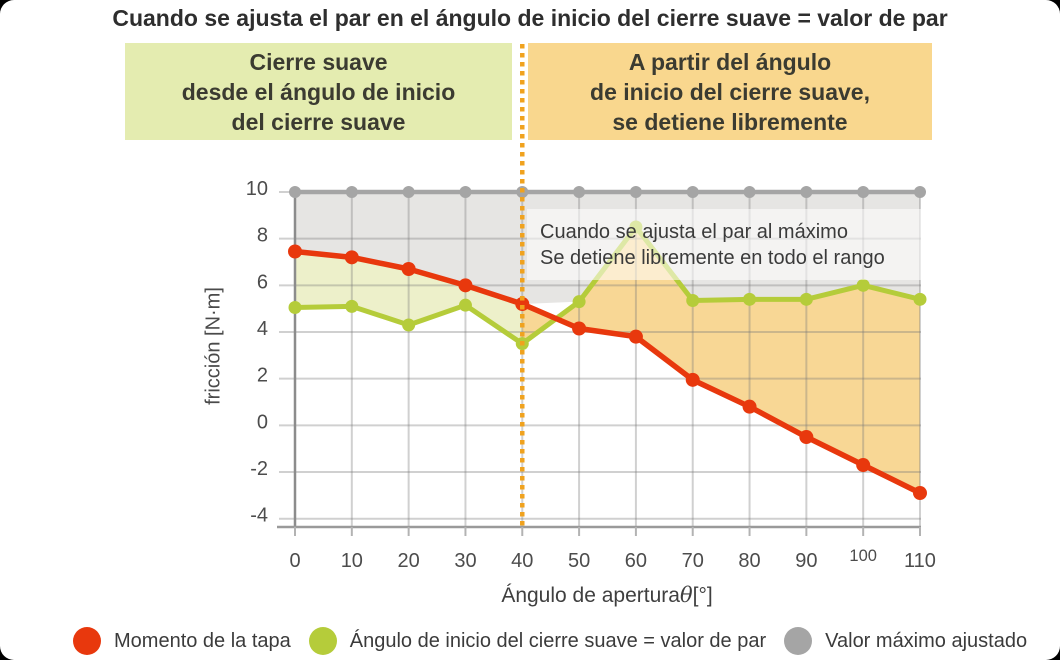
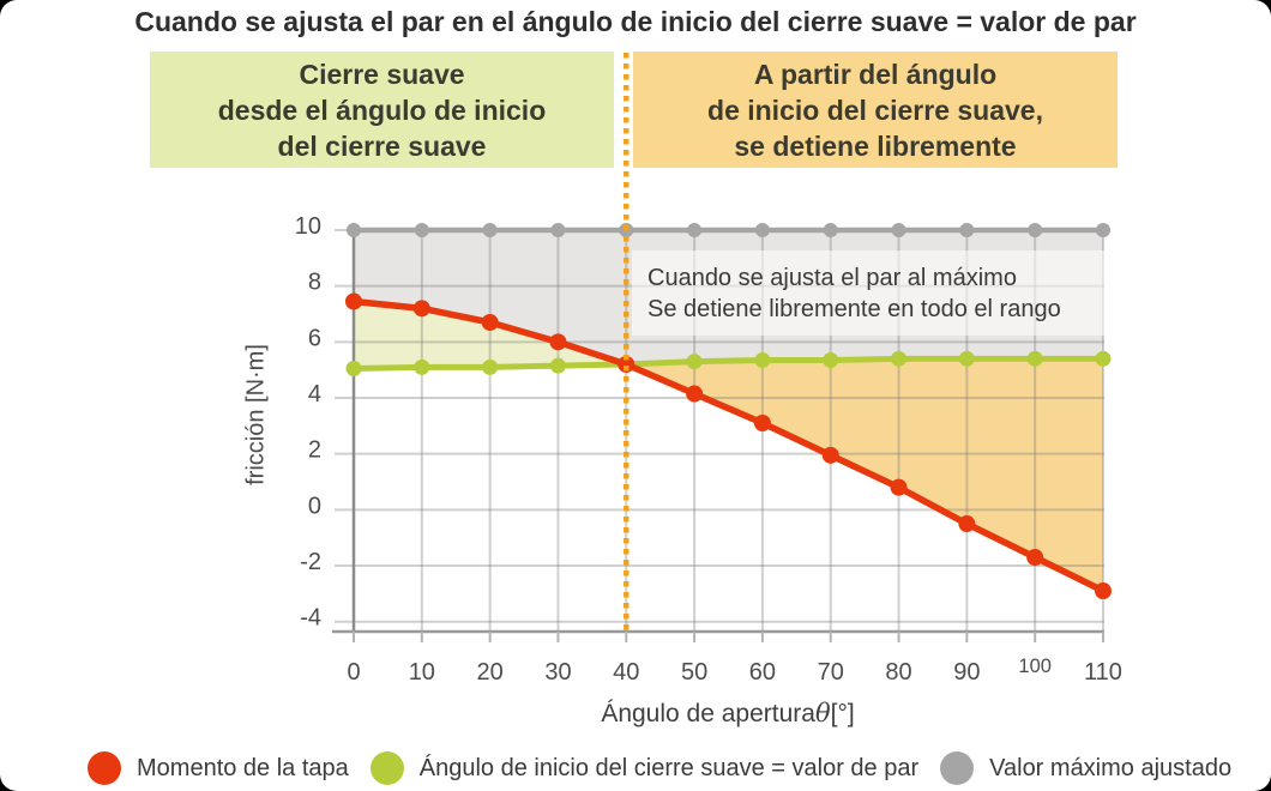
Ángulo de inicio del cierre suave = valor de par/20: 4.3 -> 5.1
Ángulo de inicio del cierre suave = valor de par/40: 3.5 -> 5.2
Momento de la tapa/60: 3.8 -> 3.1
Ángulo de inicio del cierre suave = valor de par/60: 8.5 -> 5.3
Ángulo de inicio del cierre suave = valor de par/100: 6.0 -> 5.4
